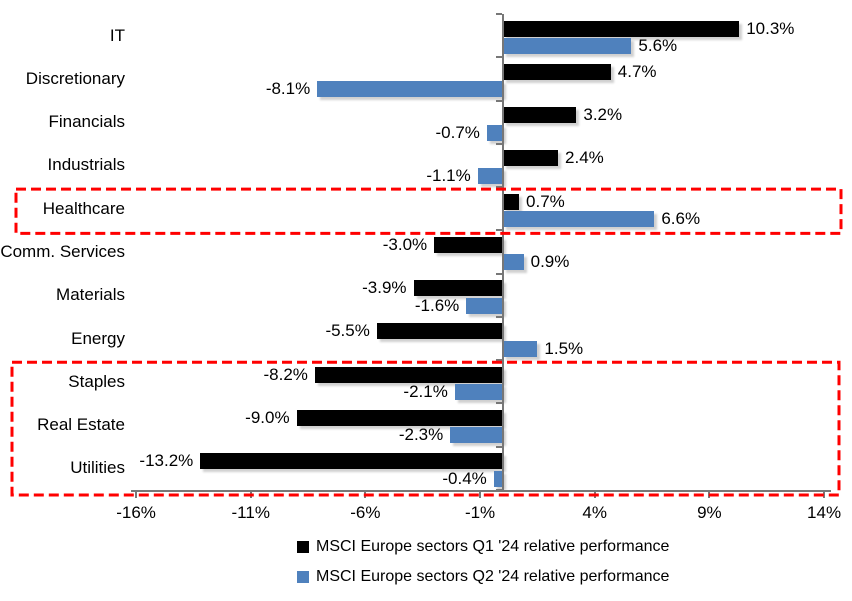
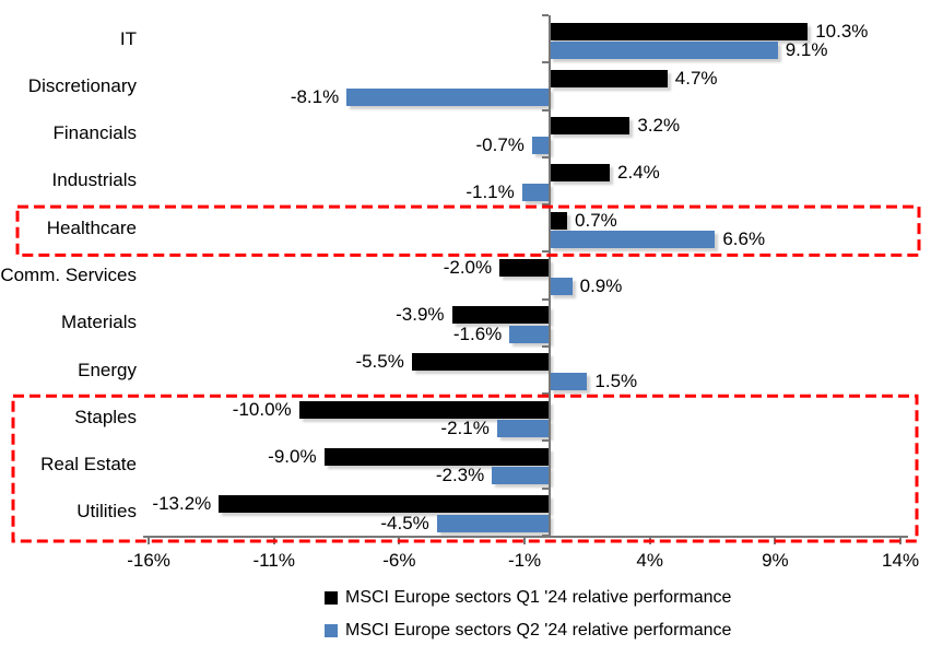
MSCI Europe sectors Q2 '24 relative performance/IT: 5.6% -> 9.1%
MSCI Europe sectors Q1 '24 relative performance/Comm. Services: -3.0% -> -2.0%
MSCI Europe sectors Q1 '24 relative performance/Staples: -8.2% -> -10.0%
MSCI Europe sectors Q2 '24 relative performance/Utilities: -0.4% -> -4.5%
